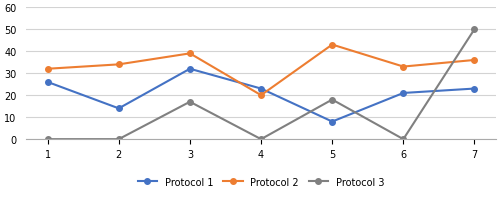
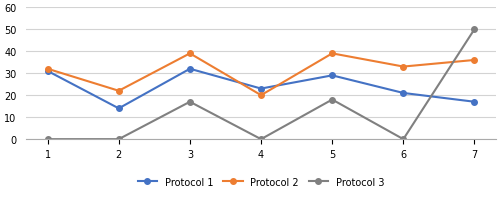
Protocol 1/1: 26 -> 31
Protocol 2/2: 34 -> 22
Protocol 1/5: 8 -> 29
Protocol 2/5: 43 -> 39
Protocol 1/7: 23 -> 17
